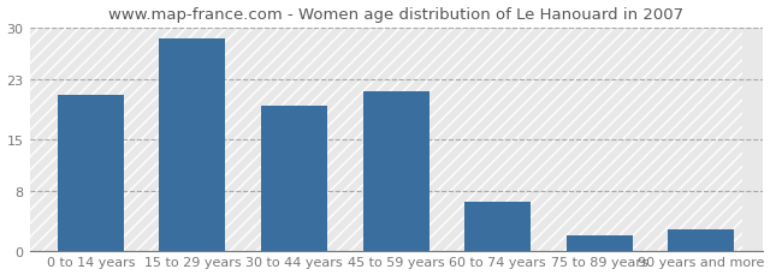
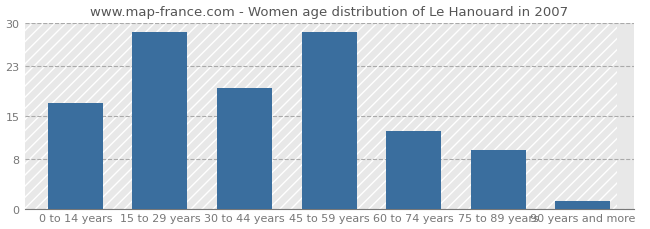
0 to 14 years: 21.0 -> 17.0
45 to 59 years: 21.4 -> 28.5
60 to 74 years: 6.6 -> 12.5
75 to 89 years: 2.0 -> 9.5
90 years and more: 2.8 -> 1.2
